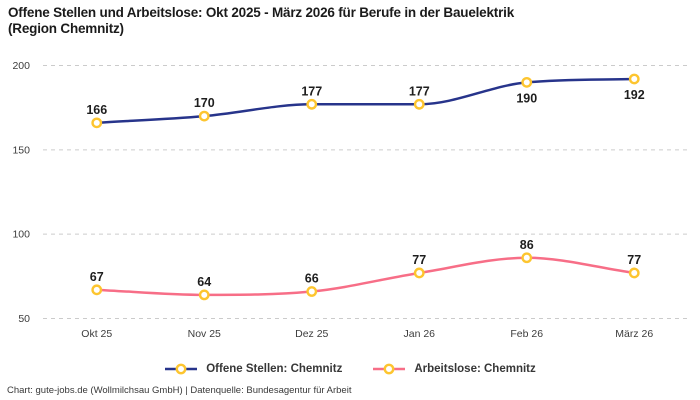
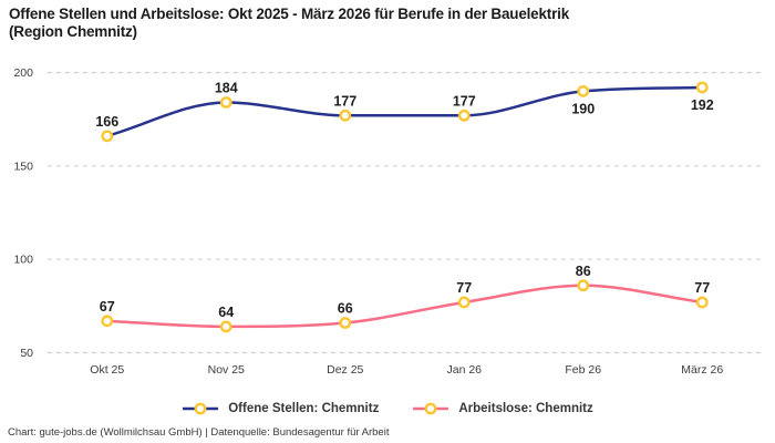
Offene Stellen: Chemnitz/Nov 25: 170 -> 184
